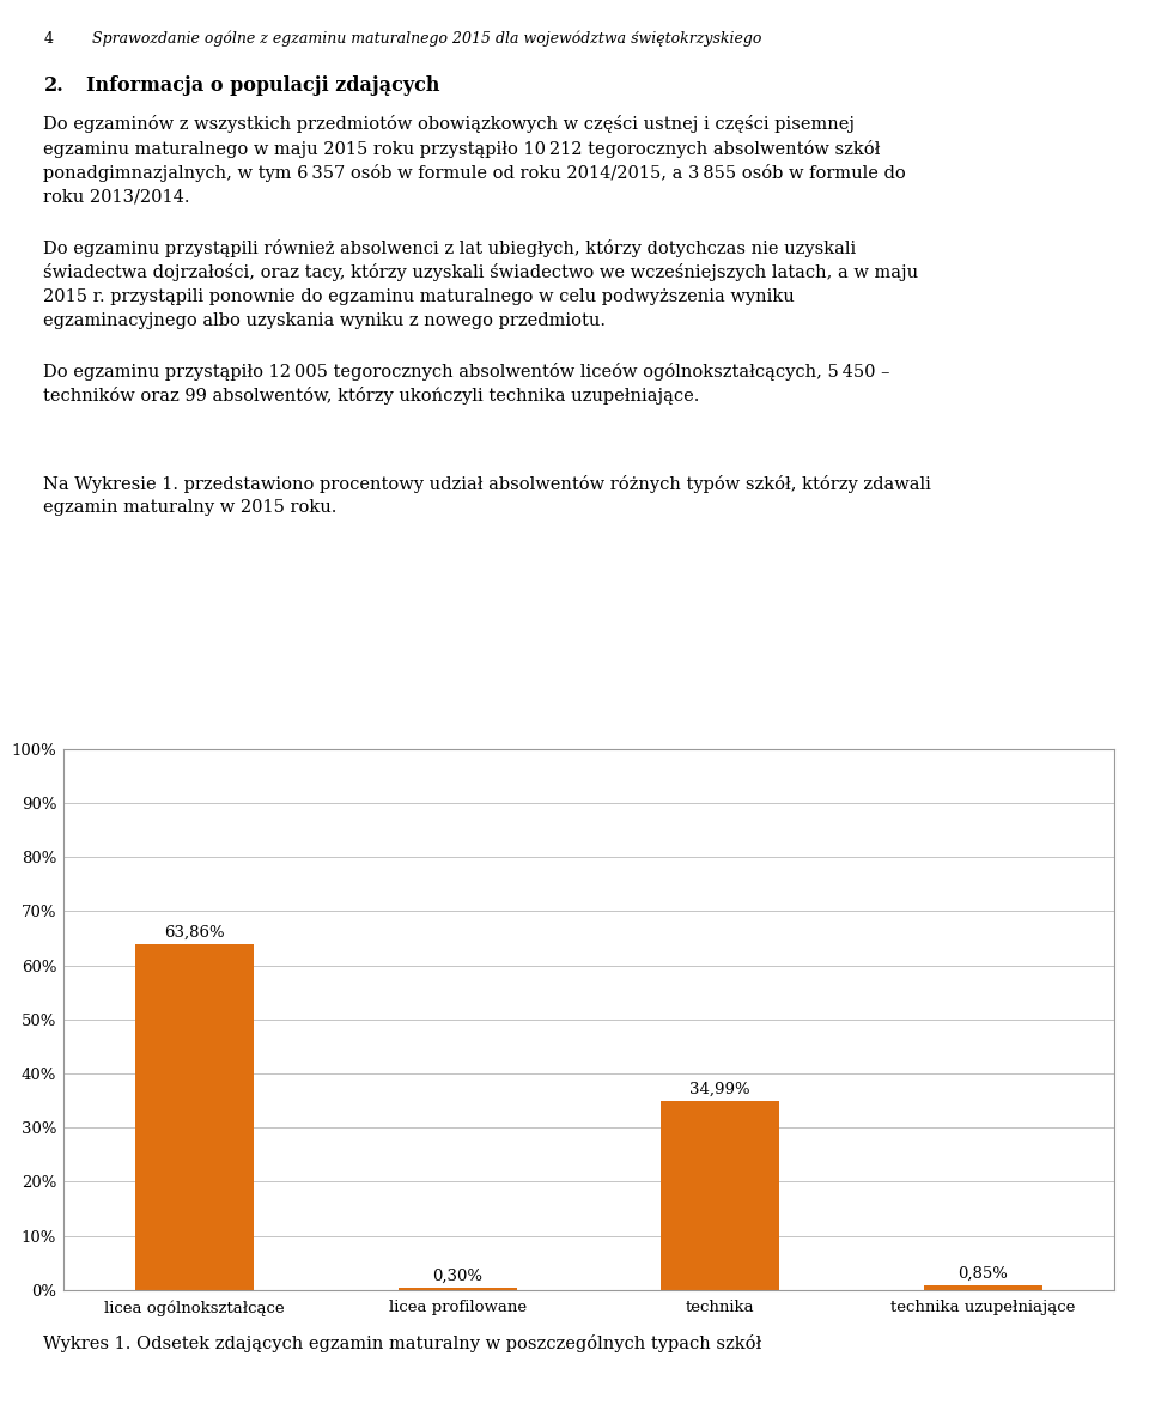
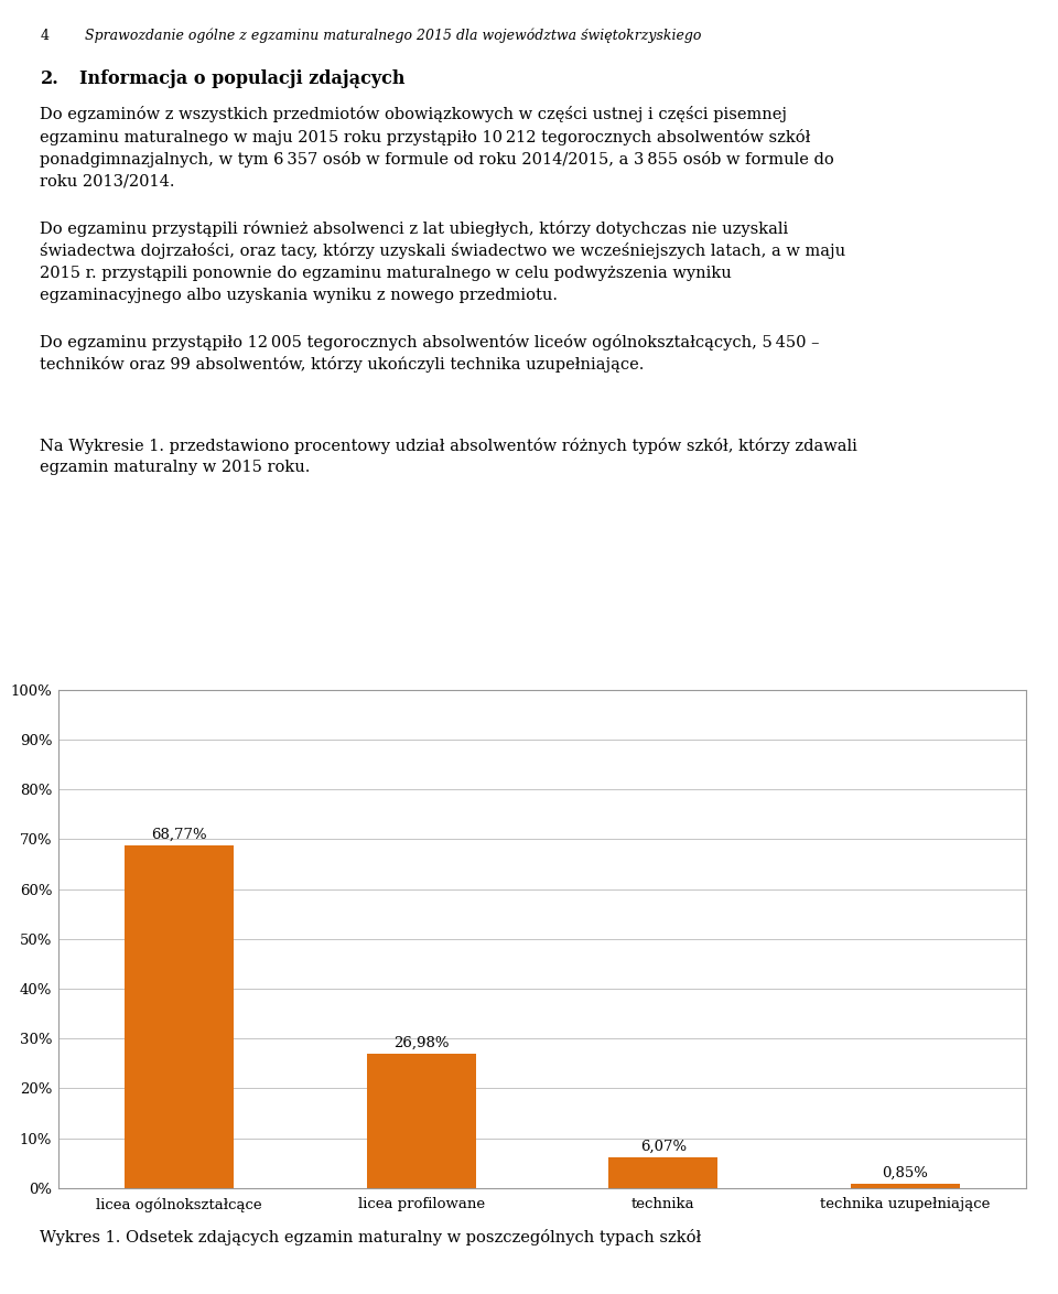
licea ogólnokształcące: 63,86% -> 68,77%
licea profilowane: 0,30% -> 26,98%
technika: 34,99% -> 6,07%
